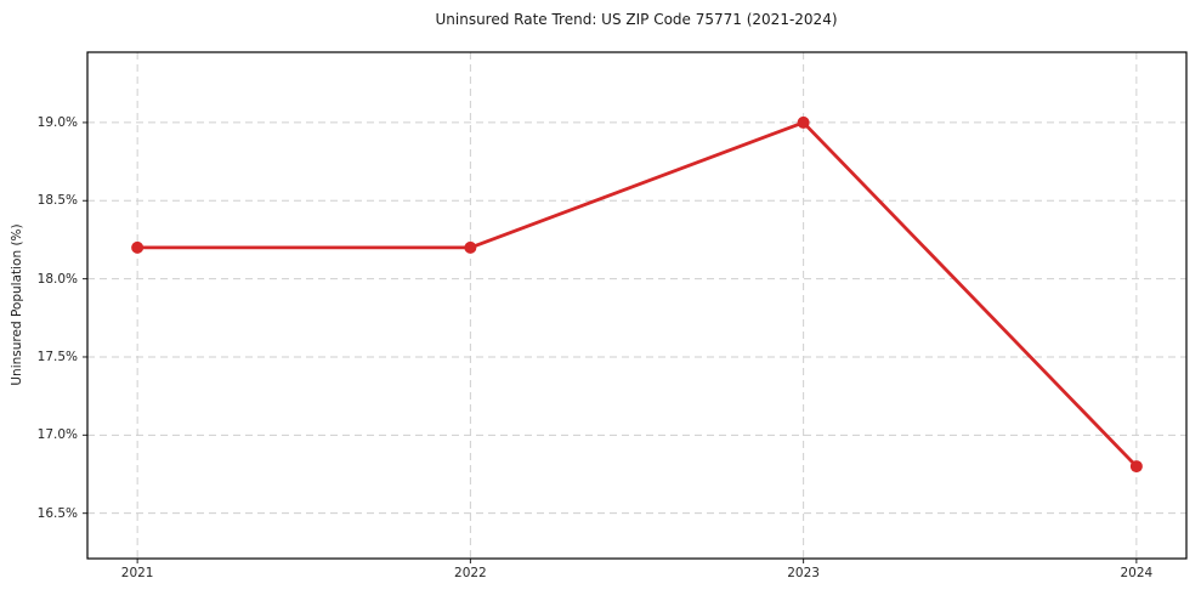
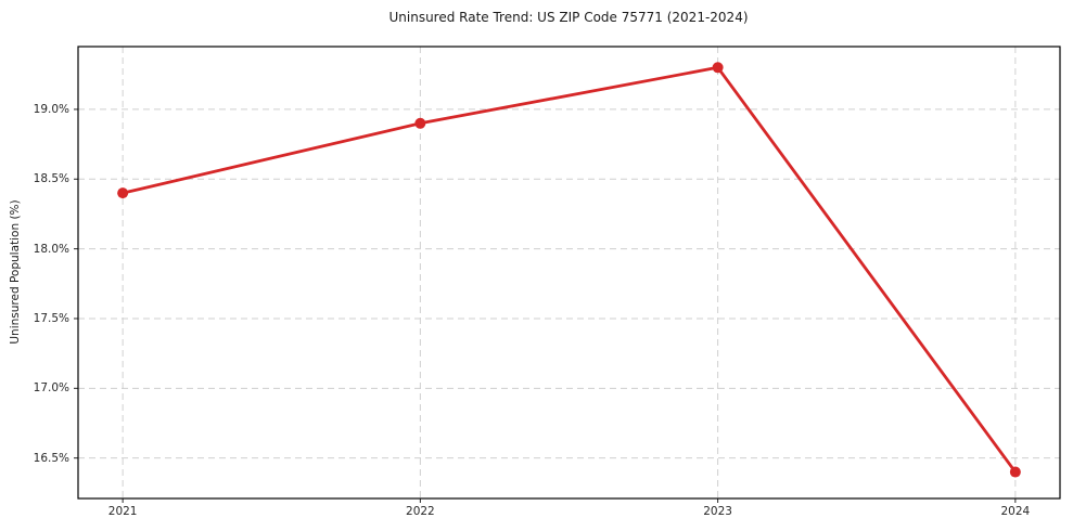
2021: 18.2% -> 18.4%
2022: 18.2% -> 18.9%
2023: 19.0% -> 19.3%
2024: 16.8% -> 16.4%
